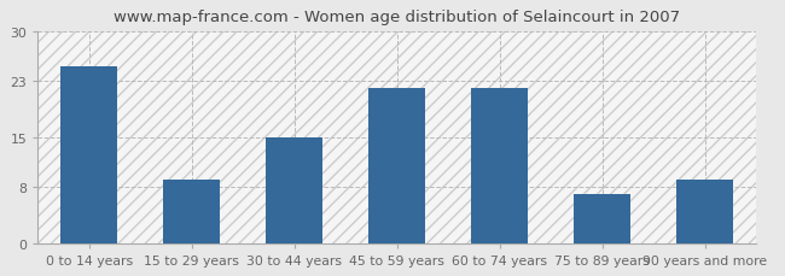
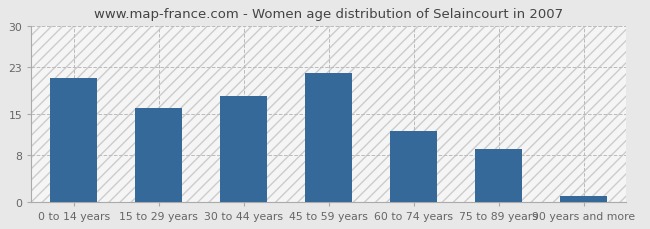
0 to 14 years: 25 -> 21
15 to 29 years: 9 -> 16
30 to 44 years: 15 -> 18
60 to 74 years: 22 -> 12
75 to 89 years: 7 -> 9
90 years and more: 9 -> 1
